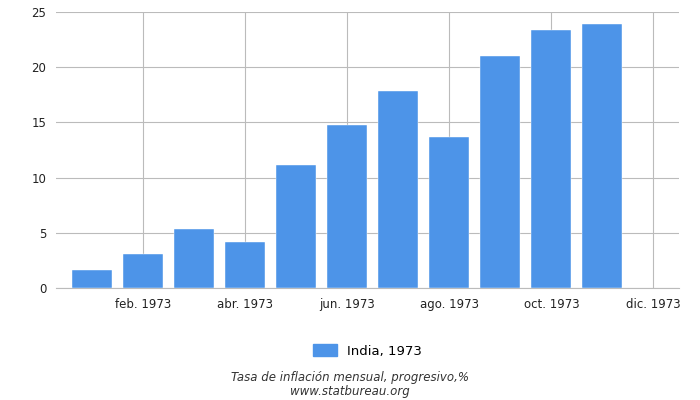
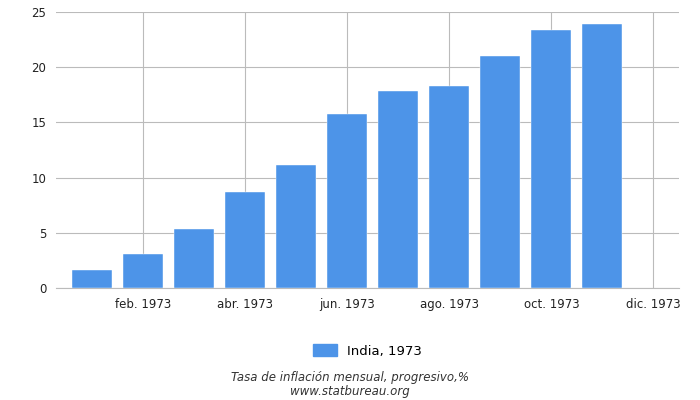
abr. 1973: 4.2 -> 8.7
jun. 1973: 14.8 -> 15.8
ago. 1973: 13.7 -> 18.3
